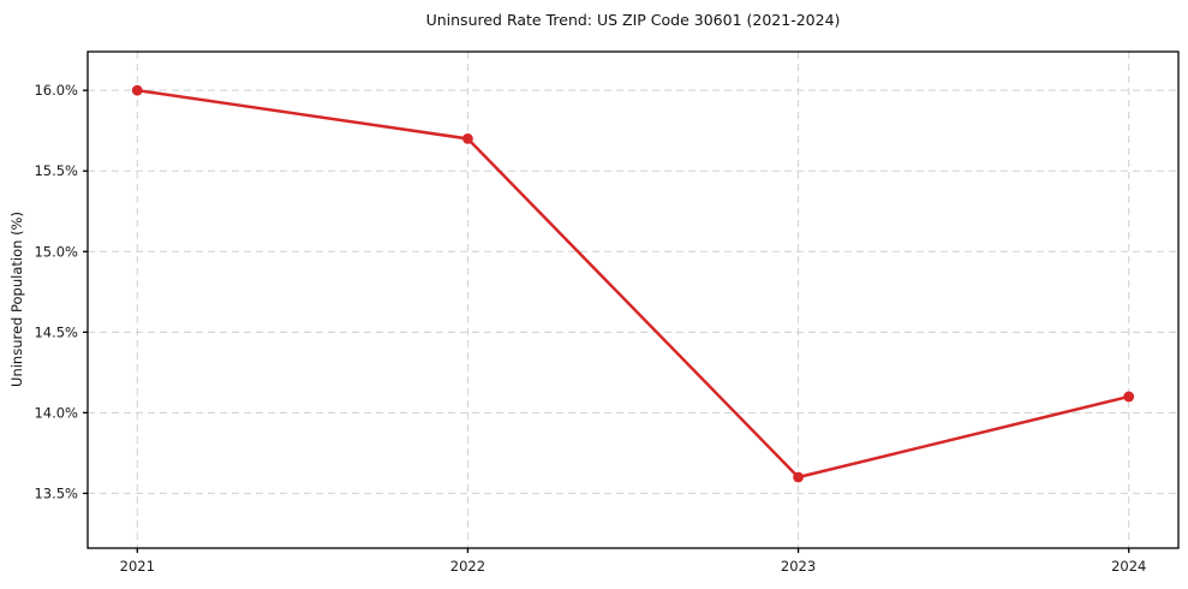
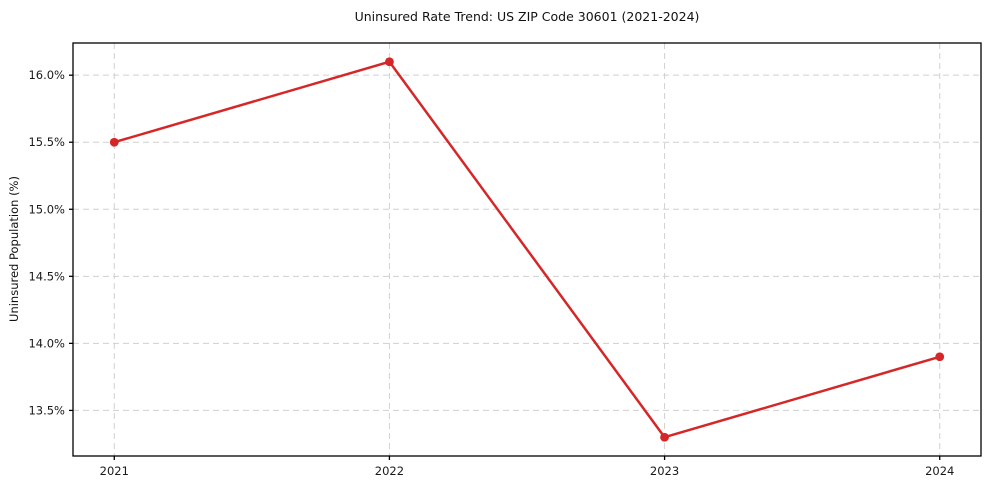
2021: 16.0% -> 15.5%
2022: 15.7% -> 16.1%
2023: 13.6% -> 13.3%
2024: 14.1% -> 13.9%
